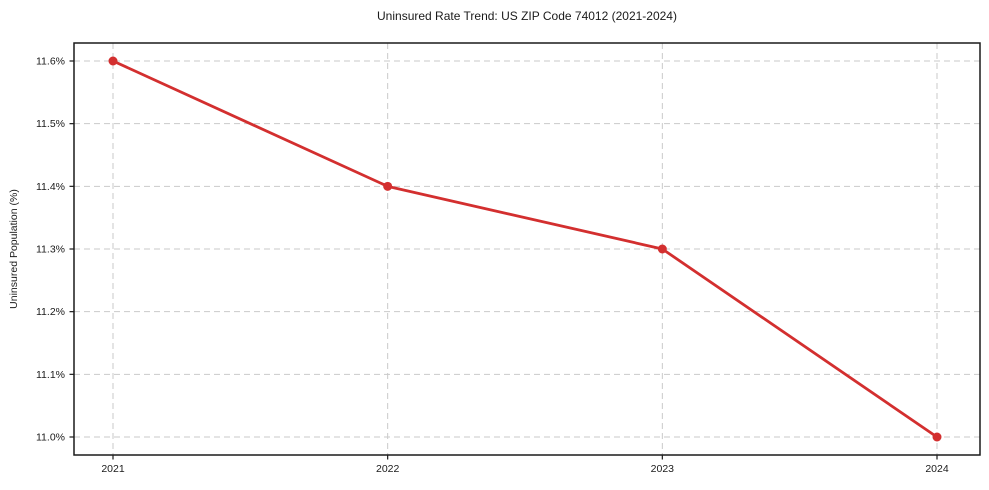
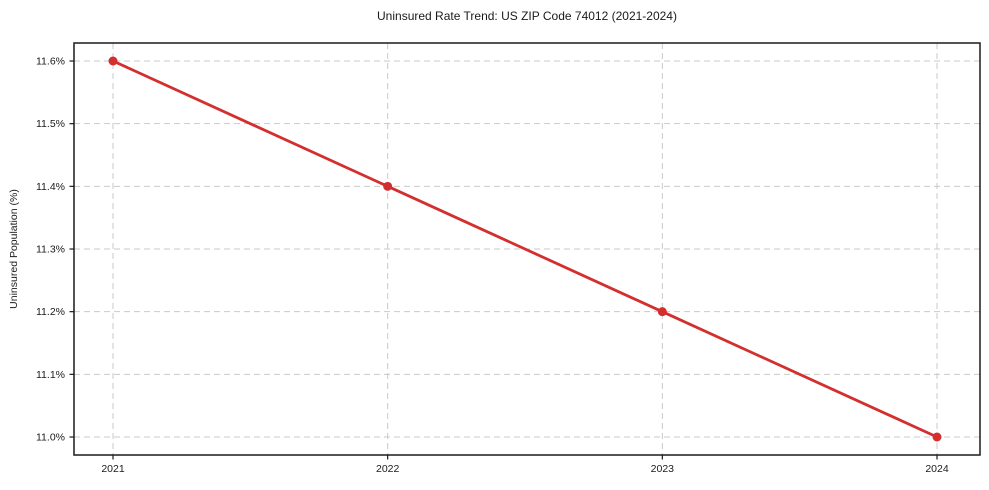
2023: 11.3% -> 11.2%
